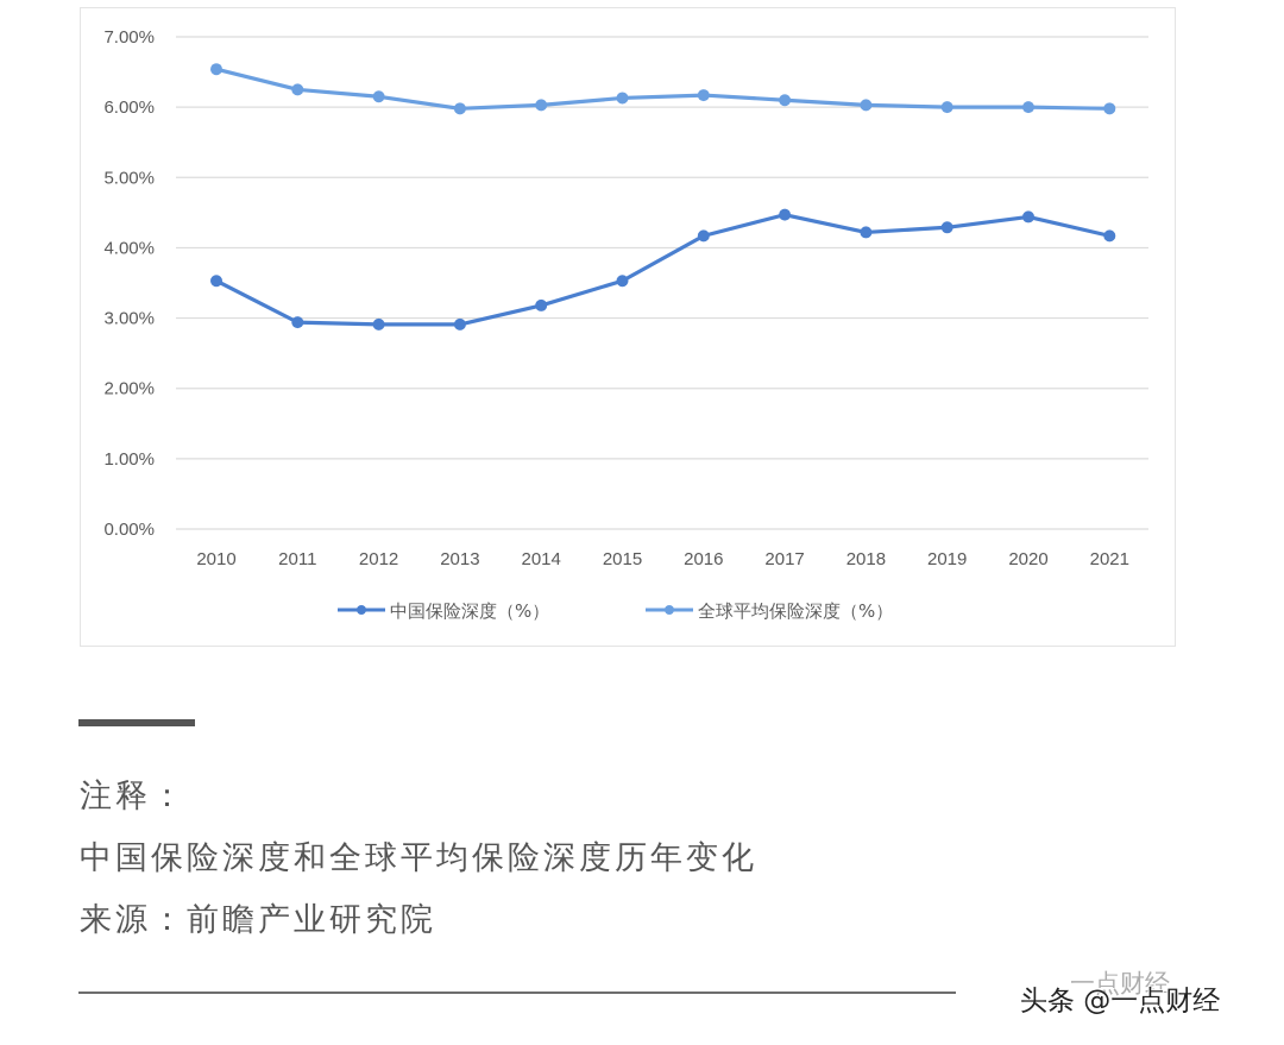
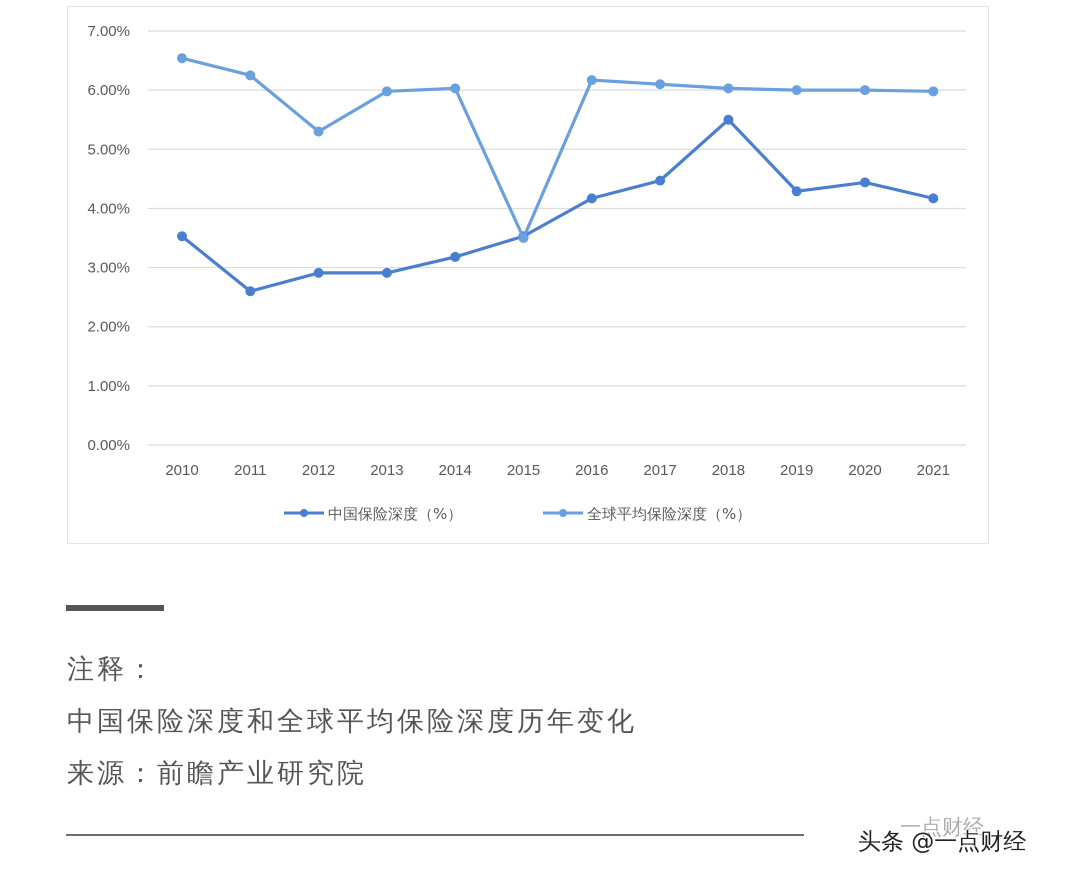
中国保险深度（%）/2011: 2.9% -> 2.6%
全球平均保险深度（%）/2012: 6.2% -> 5.3%
全球平均保险深度（%）/2015: 6.1% -> 3.5%
中国保险深度（%）/2018: 4.2% -> 5.5%
